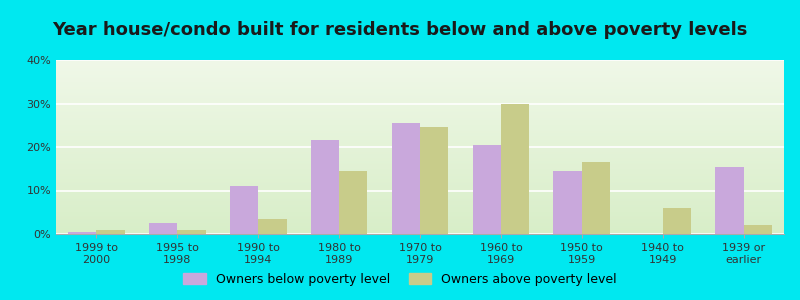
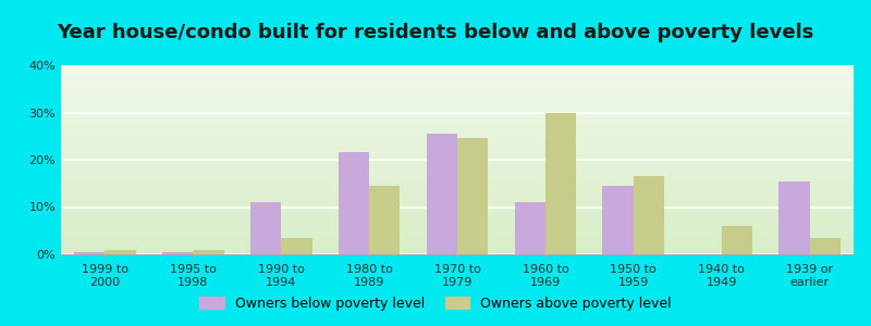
Owners below poverty level/1995 to 1998: 2.5% -> 0.5%
Owners below poverty level/1960 to 1969: 20.5% -> 11.0%
Owners above poverty level/1939 or earlier: 2.0% -> 3.5%
